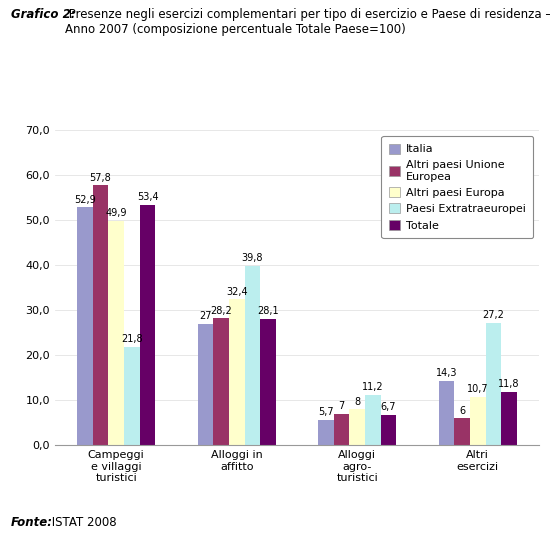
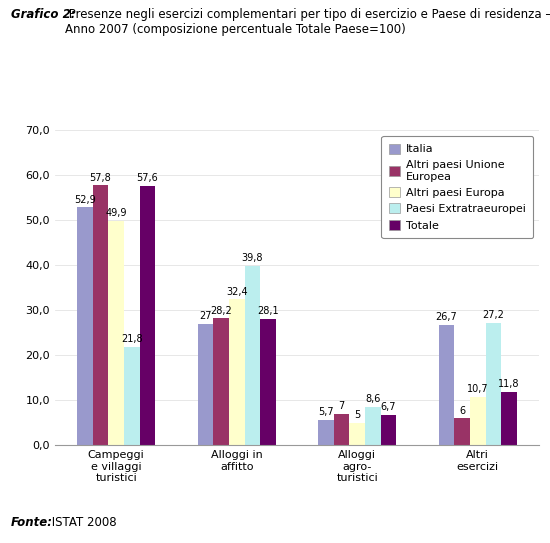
Totale/Campeggi e villaggi turistici: 53,4 -> 57,6
Altri paesi Europa/Alloggi agro- turistici: 8 -> 5
Paesi Extratraeuropei/Alloggi agro- turistici: 11,2 -> 8,6
Italia/Altri esercizi: 14,3 -> 26,7
